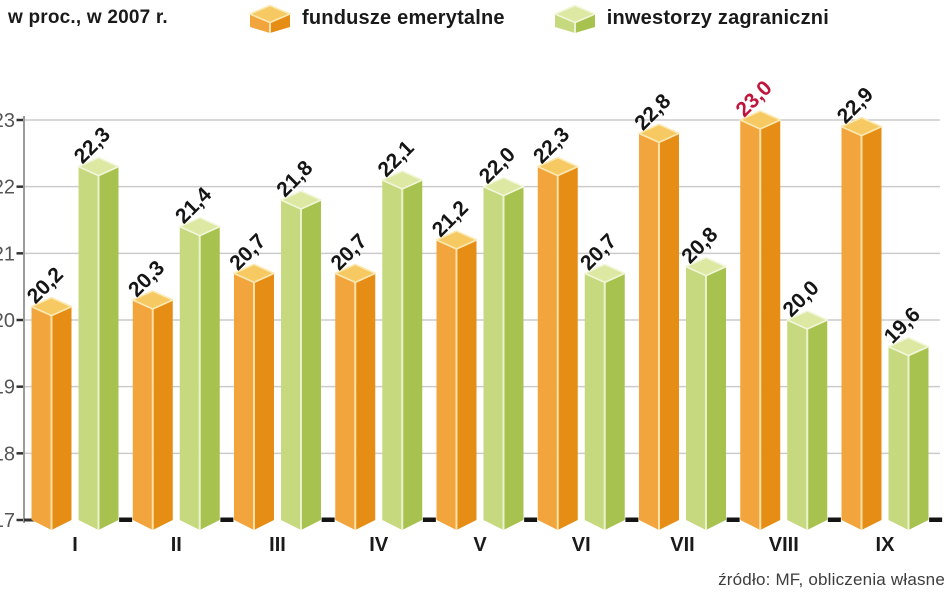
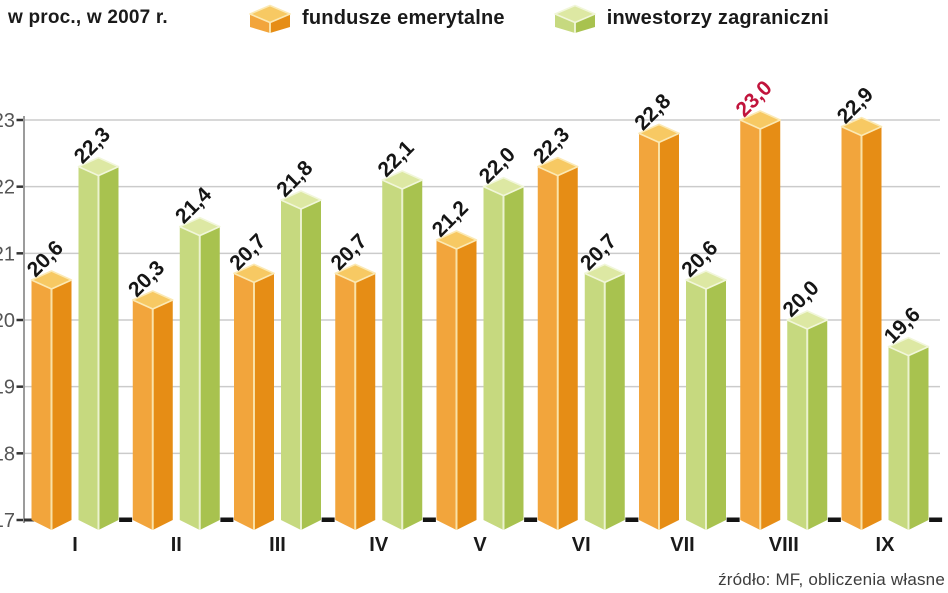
fundusze emerytalne/I: 20,2 -> 20,6
inwestorzy zagraniczni/VII: 20,8 -> 20,6
